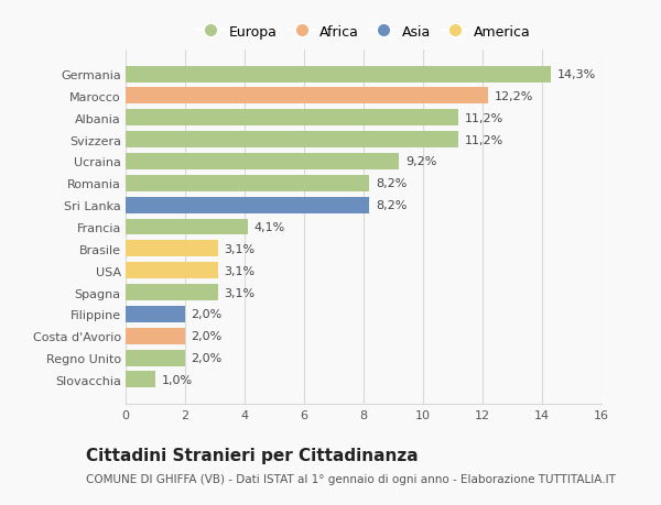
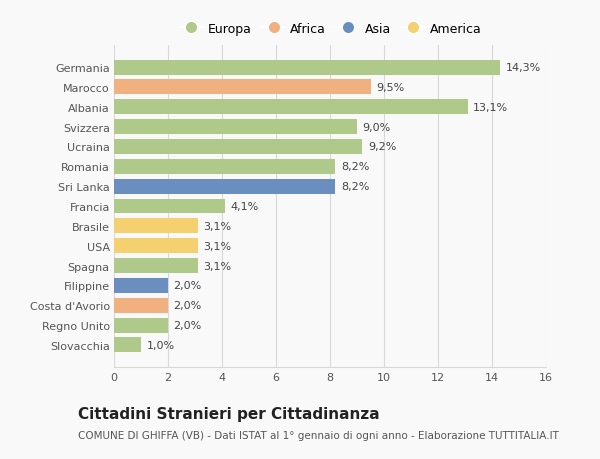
Marocco: 12,2% -> 9,5%
Albania: 11,2% -> 13,1%
Svizzera: 11,2% -> 9,0%
